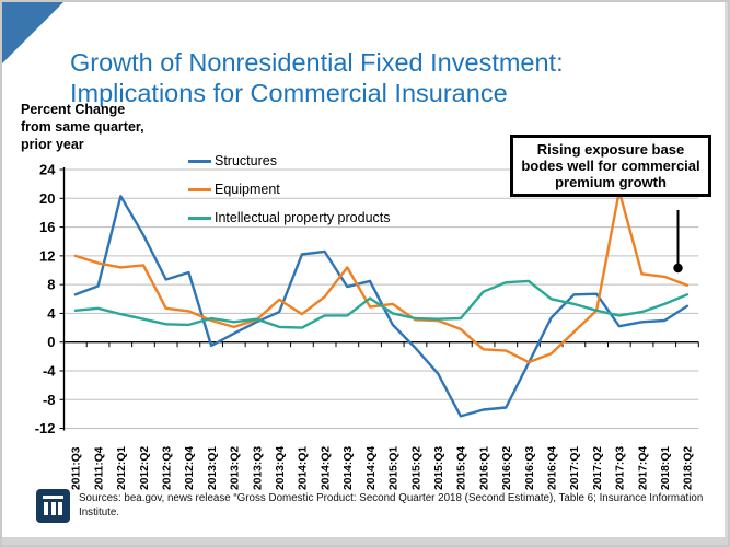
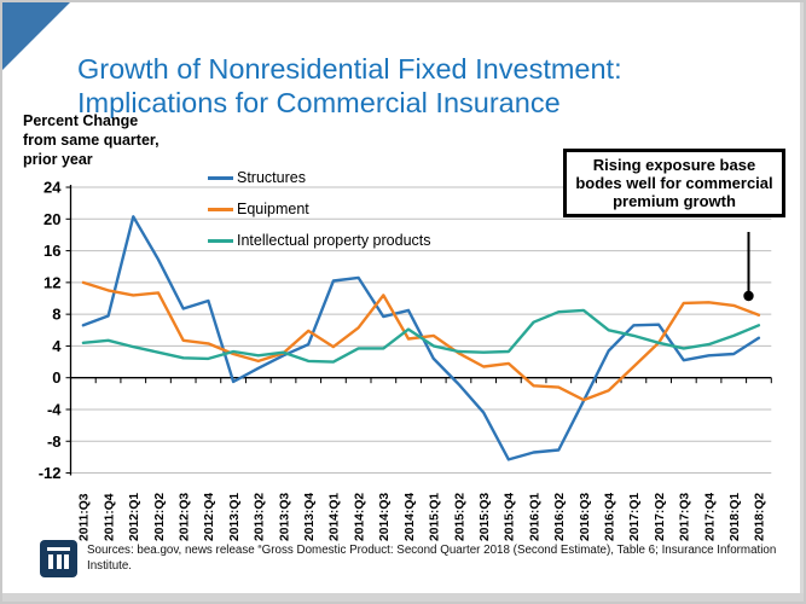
Equipment/2015:Q3: 3 -> 1
Equipment/2017:Q3: 21 -> 9
